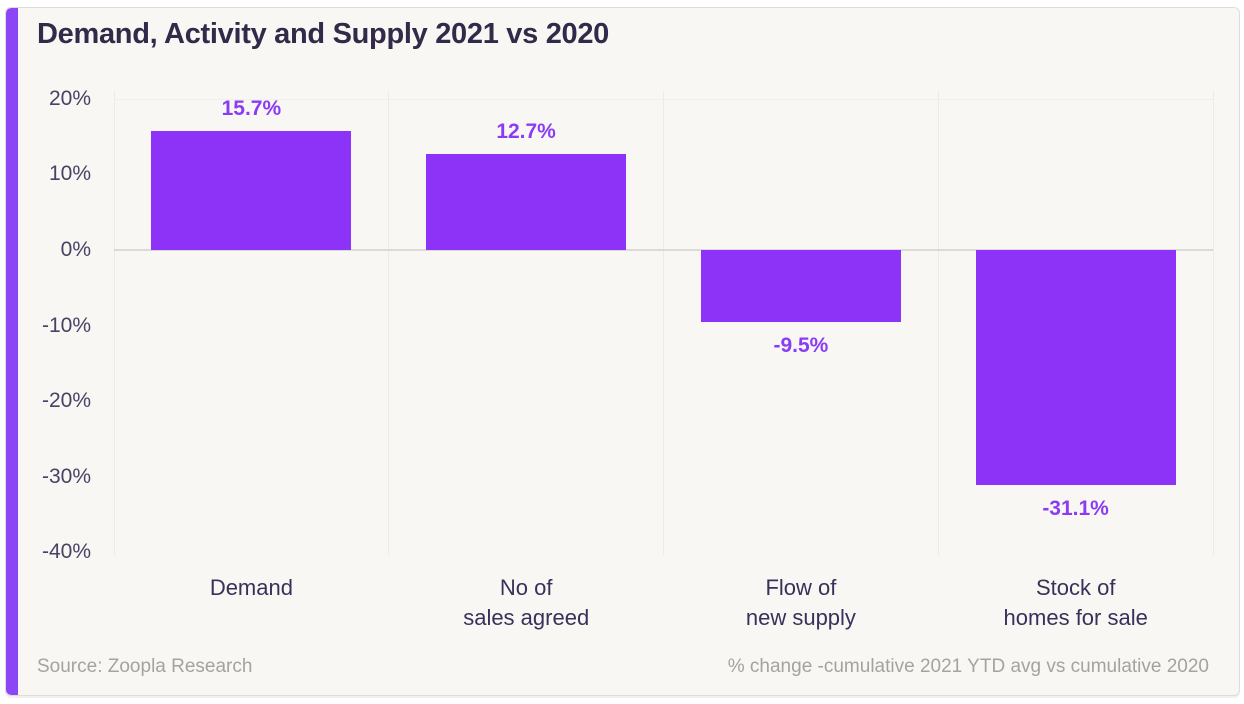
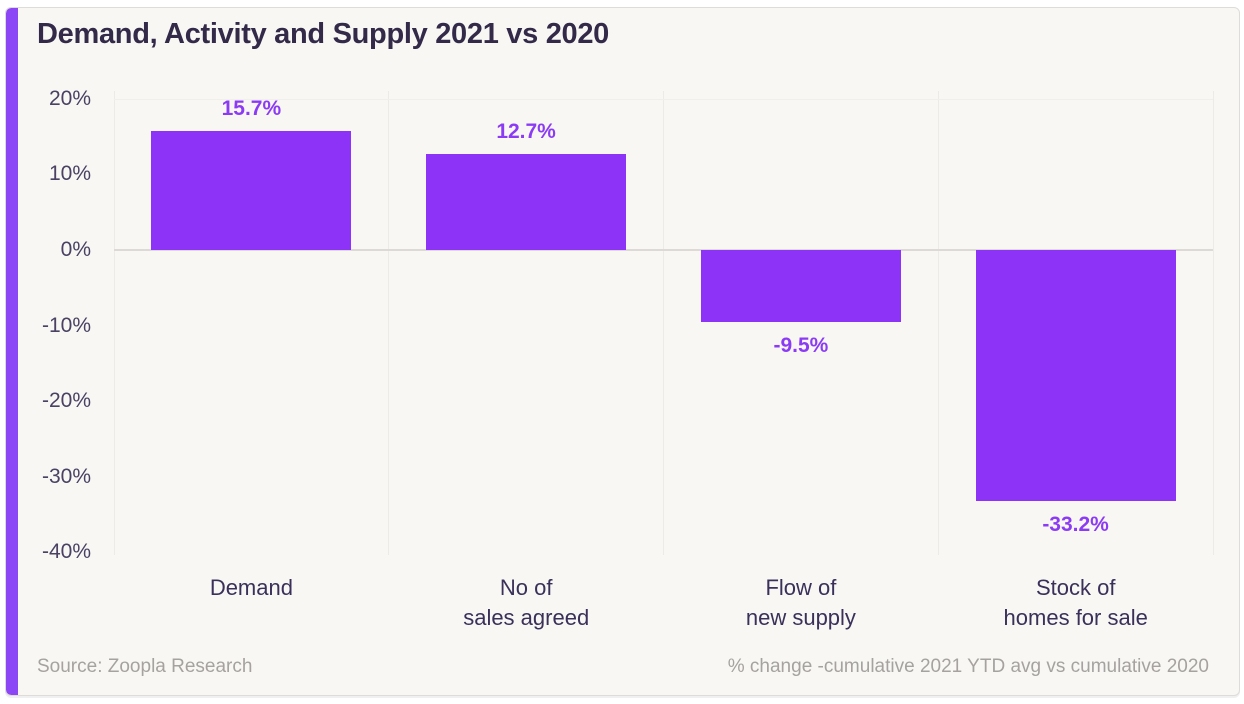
Stock of homes for sale: -31.1% -> -33.2%
